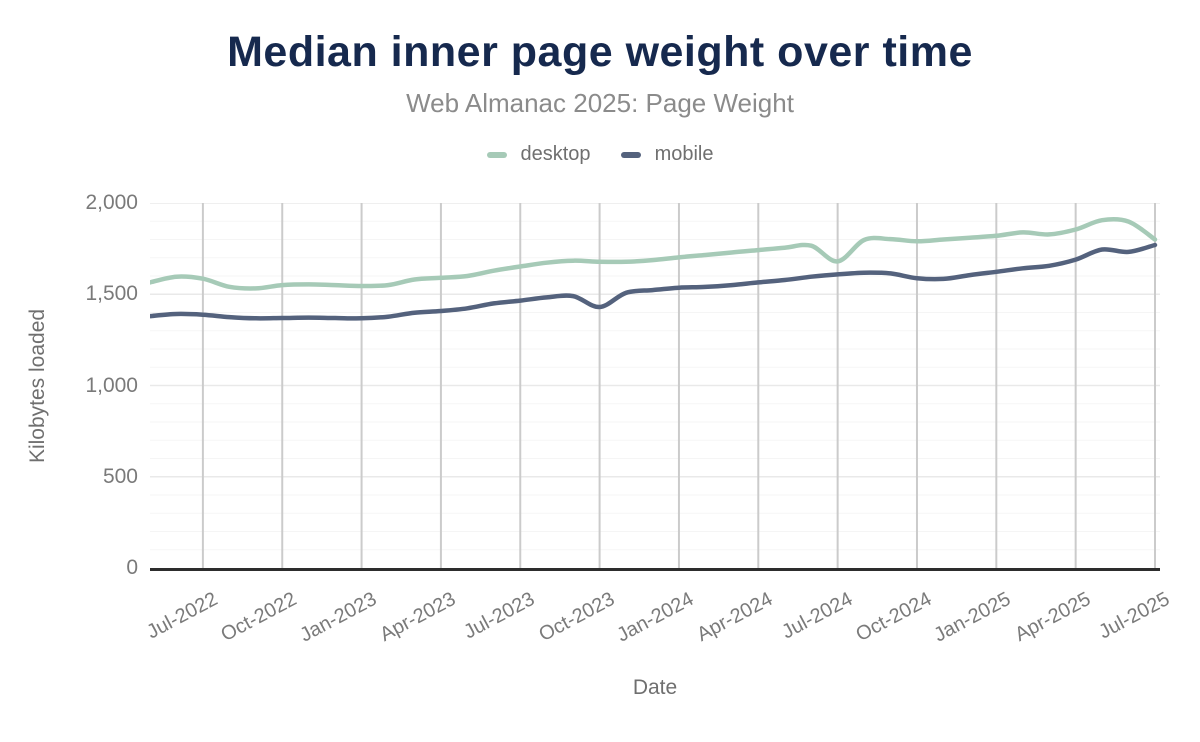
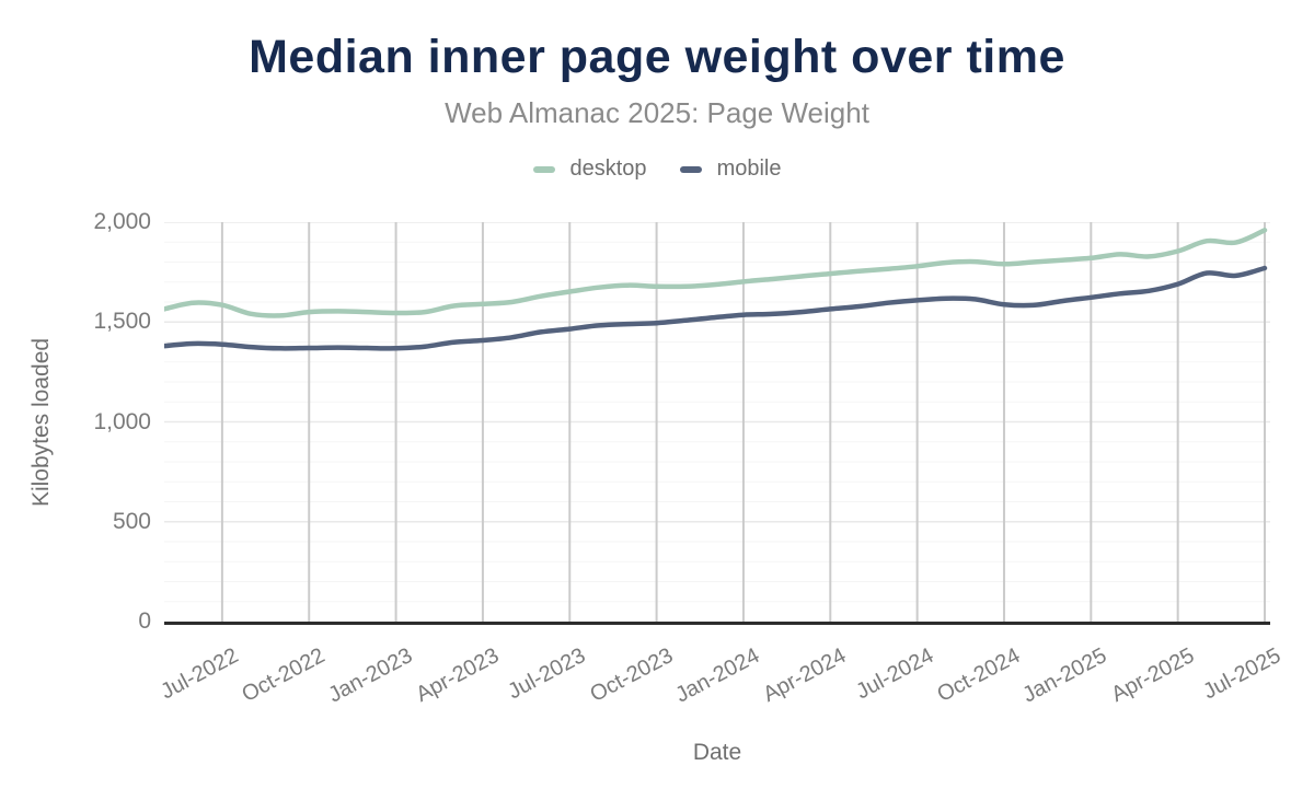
mobile/Oct-2023: 1430 -> 1500
desktop/Jul-2024: 1680 -> 1780
desktop/Jul-2025: 1800 -> 1960
